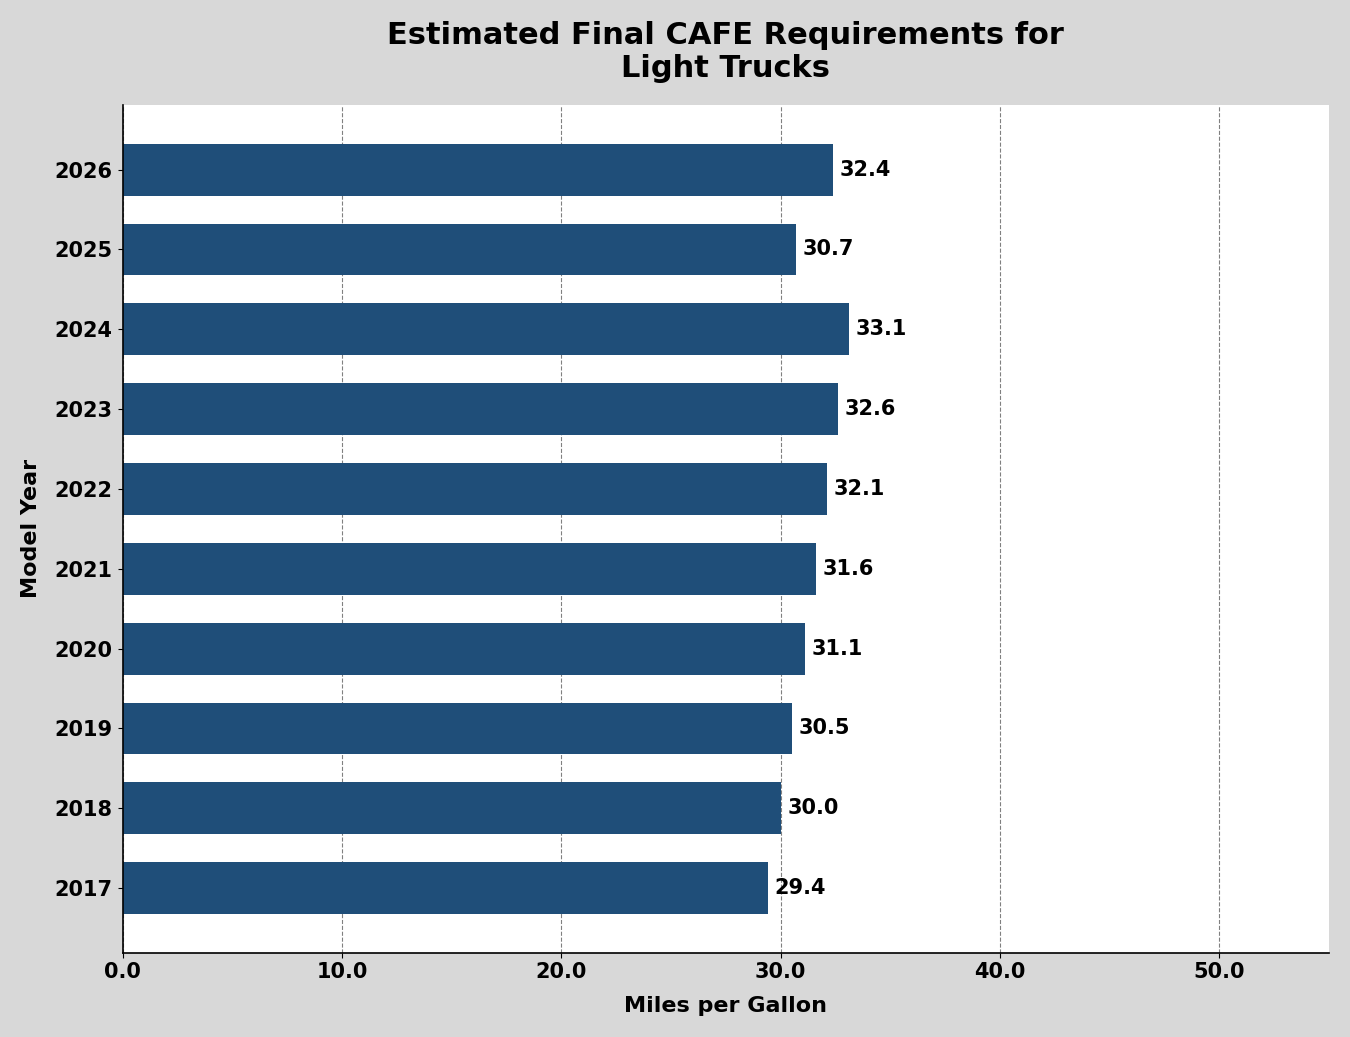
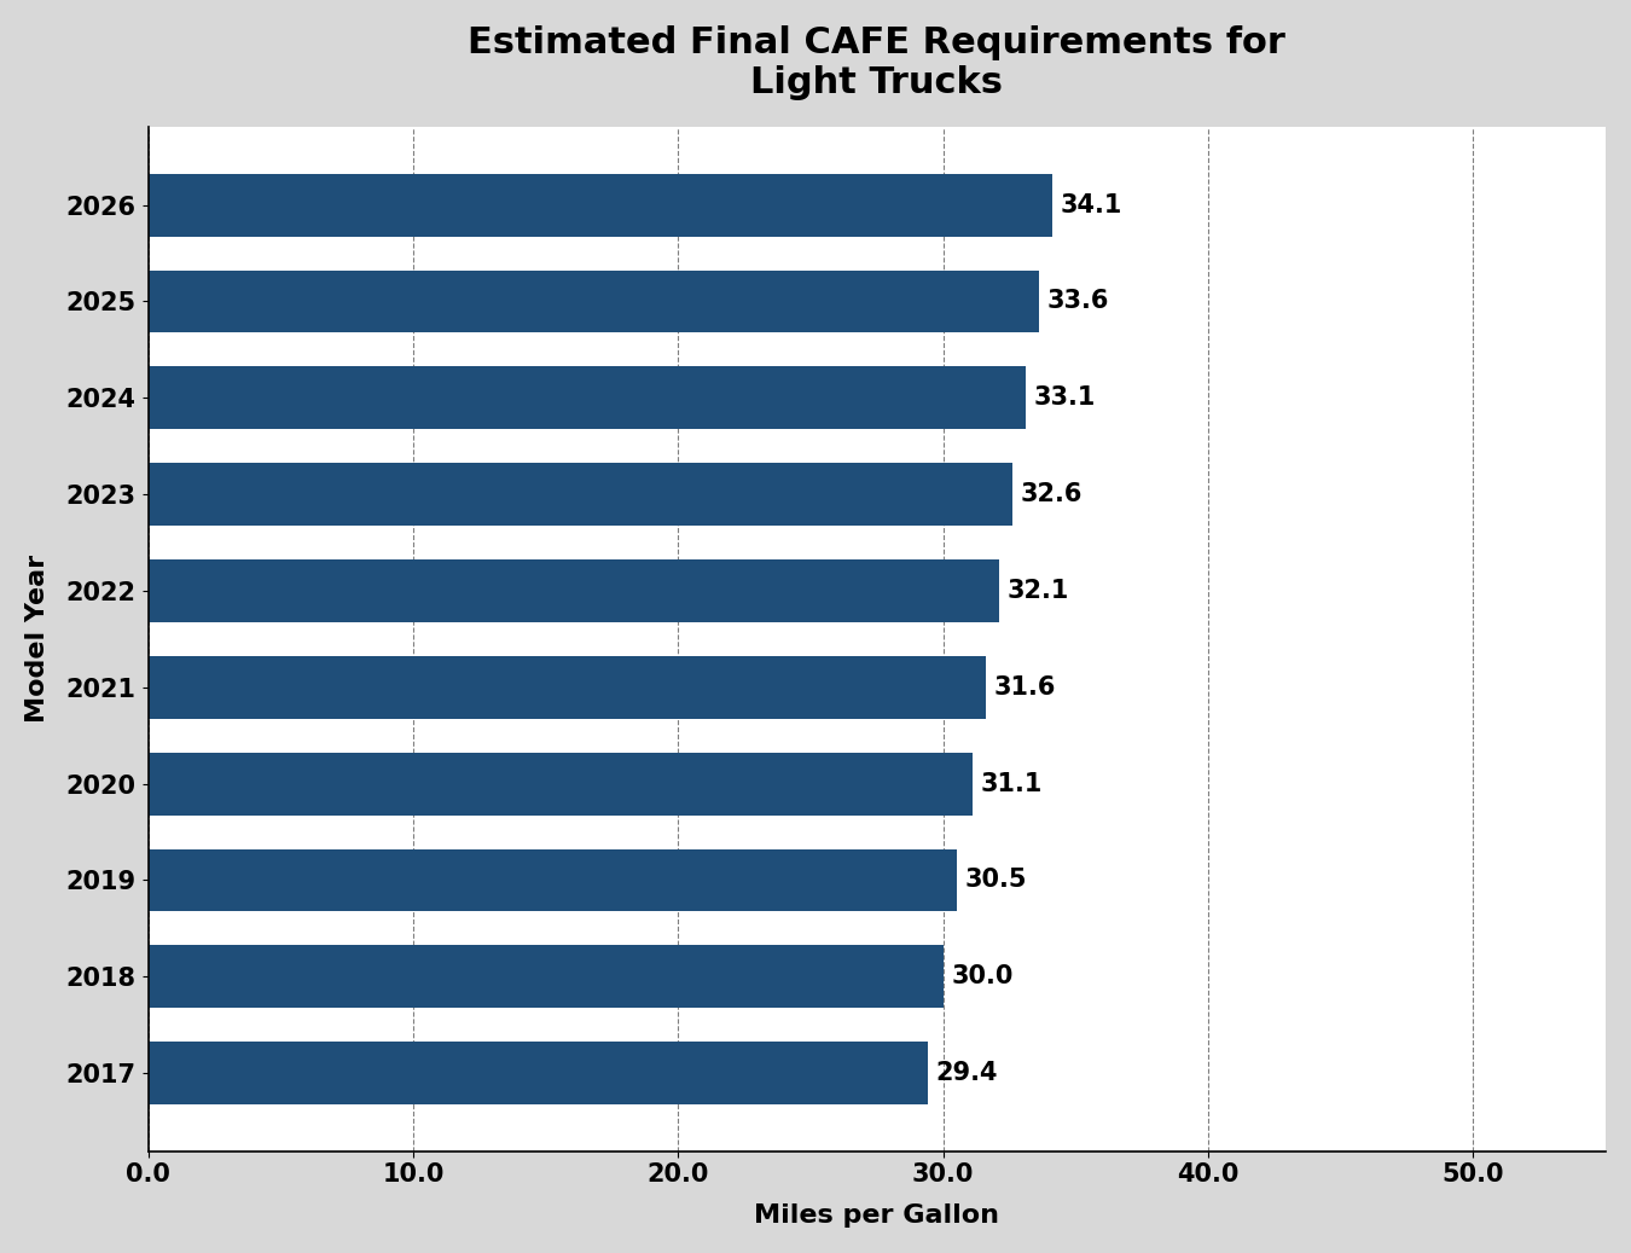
2026: 32.4 -> 34.1
2025: 30.7 -> 33.6
